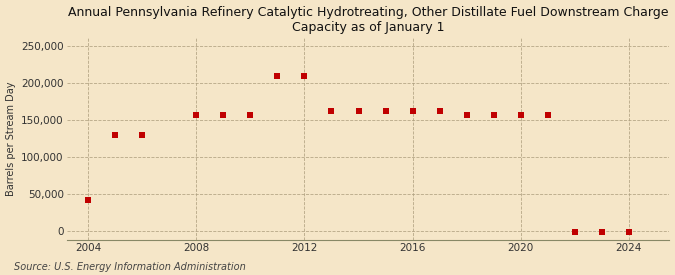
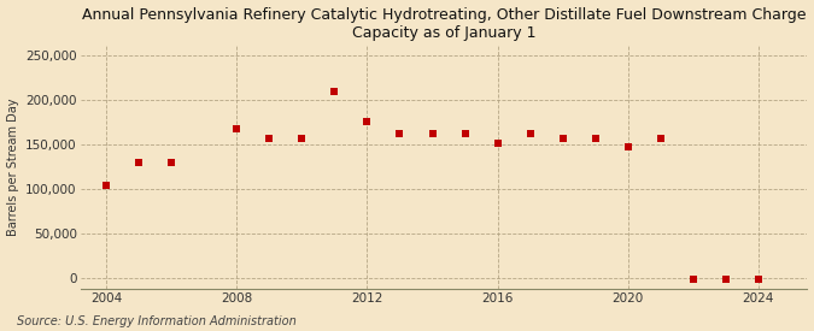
2004: 42,000 -> 104,000
2008: 157,000 -> 168,000
2012: 210,000 -> 176,000
2016: 163,000 -> 152,000
2020: 157,000 -> 148,000
